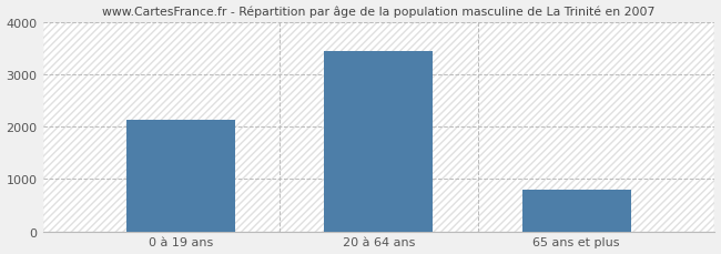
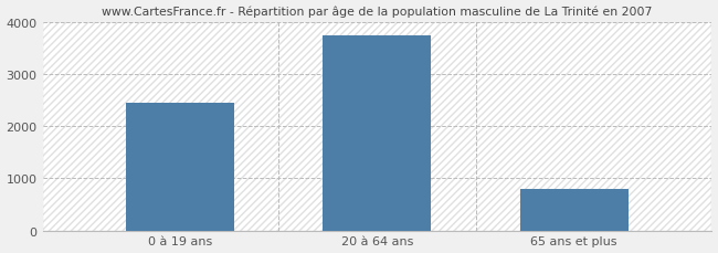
0 à 19 ans: 2130 -> 2450
20 à 64 ans: 3450 -> 3750
